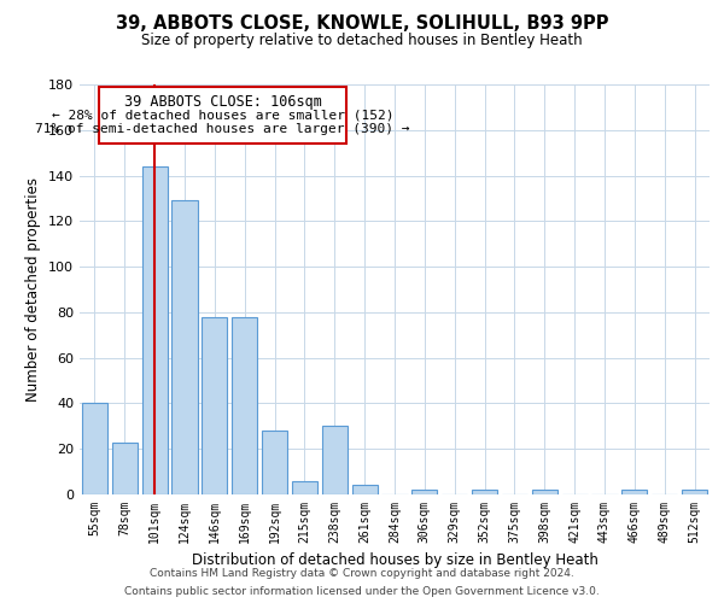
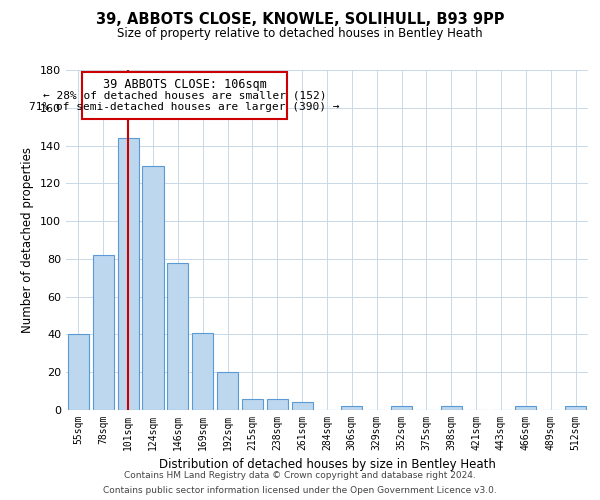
78sqm: 23 -> 82
169sqm: 78 -> 41
192sqm: 28 -> 20
238sqm: 30 -> 6
